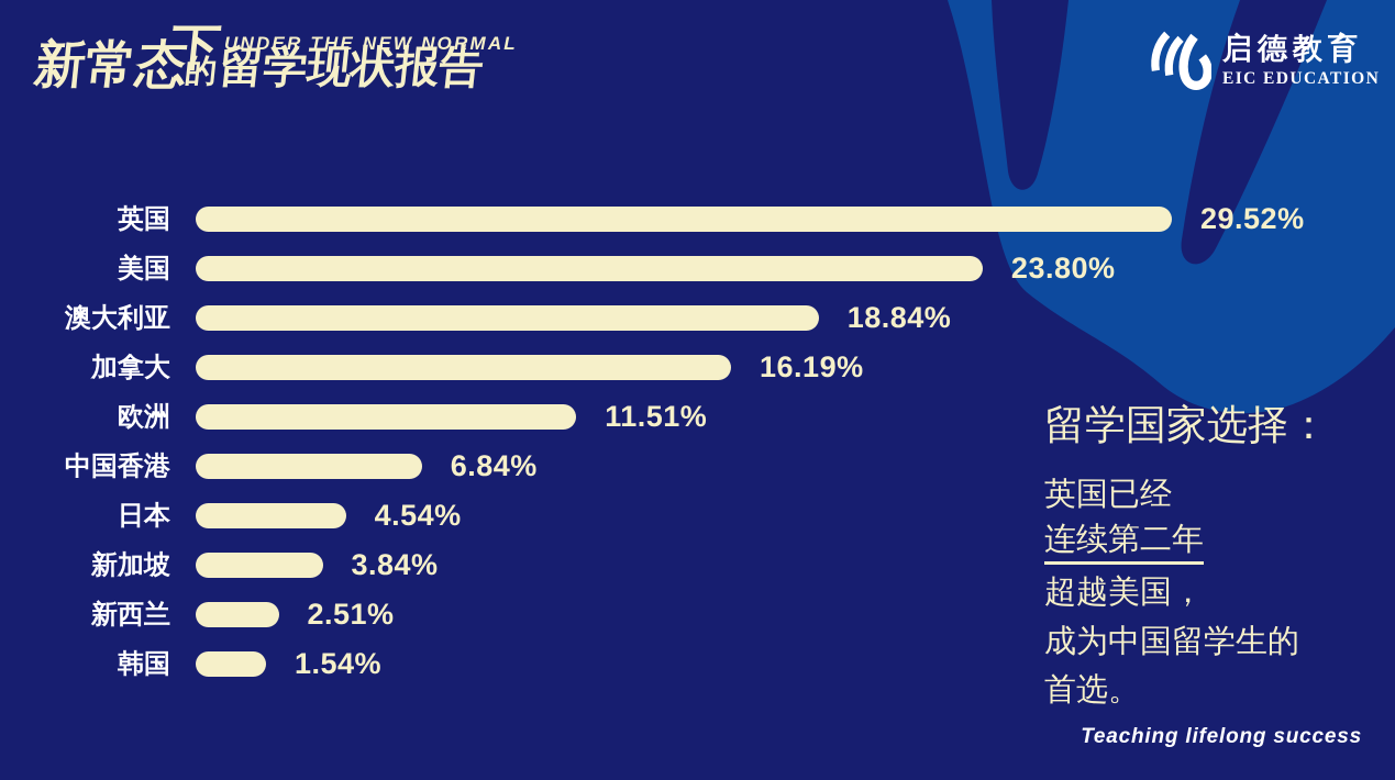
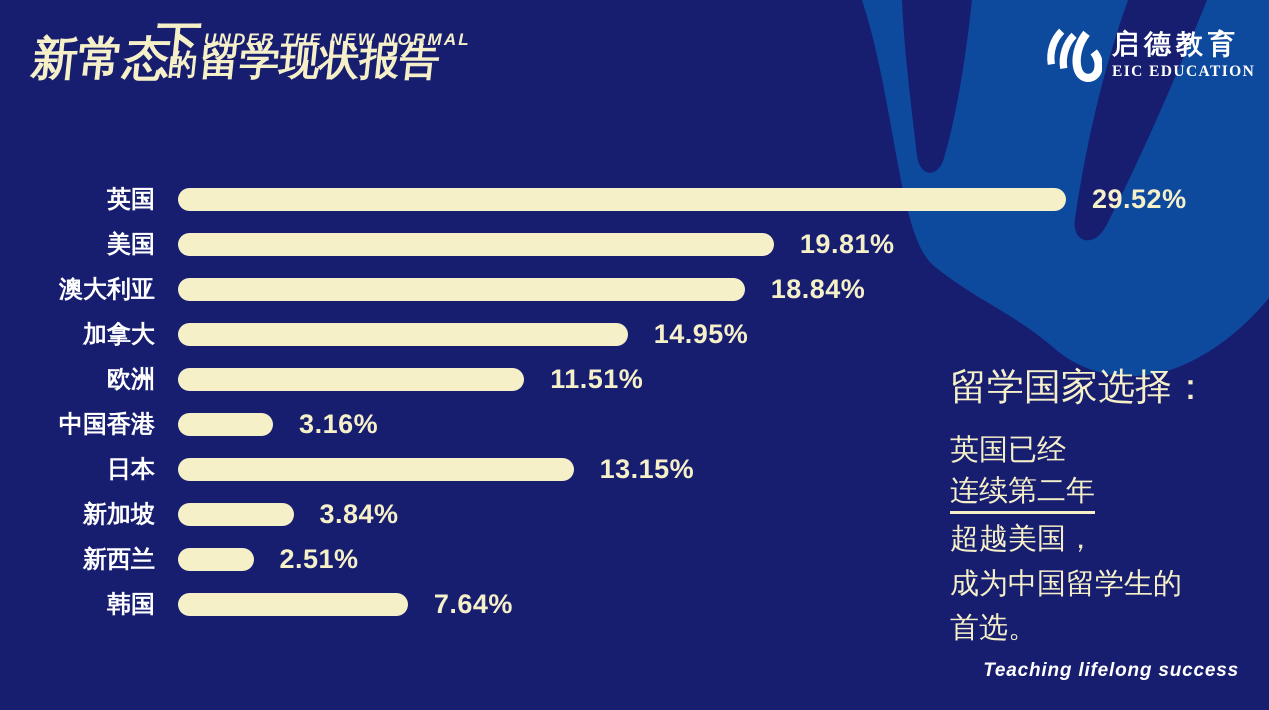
美国: 23.80% -> 19.81%
加拿大: 16.19% -> 14.95%
中国香港: 6.84% -> 3.16%
日本: 4.54% -> 13.15%
韩国: 1.54% -> 7.64%
